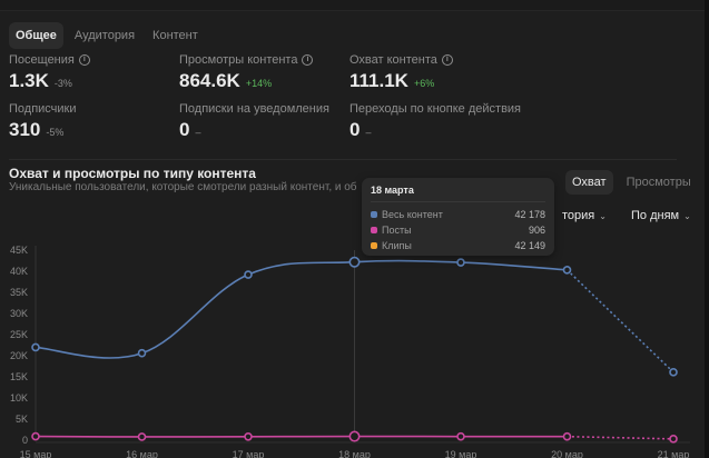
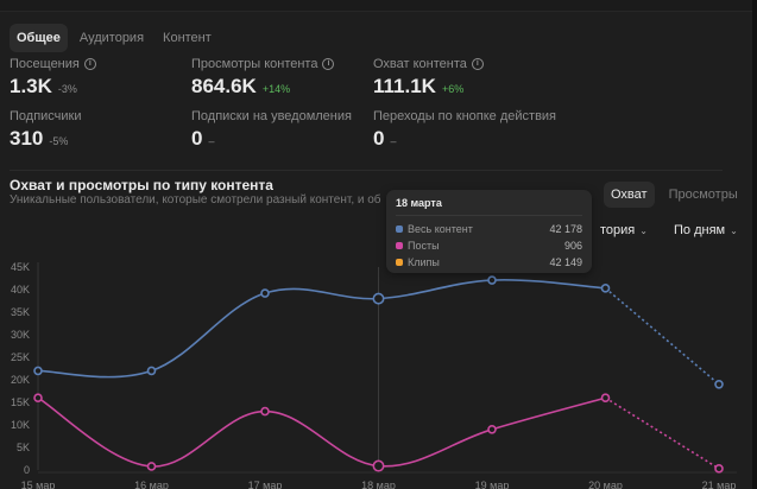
Посты/15 мар: 1K -> 16K
Весь контент/16 мар: 21K -> 22K
Посты/17 мар: 1K -> 13K
Весь контент/18 мар: 42K -> 38K
Посты/19 мар: 1K -> 9K
Посты/20 мар: 1K -> 16K
Весь контент/21 мар: 16K -> 19K
